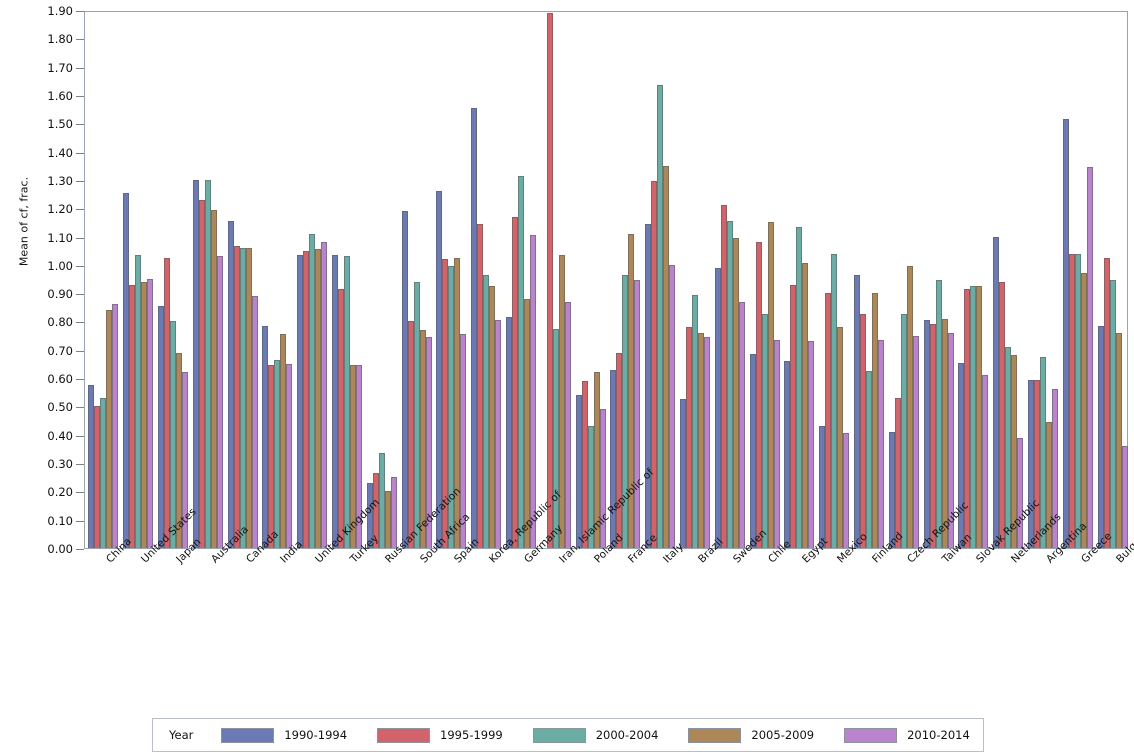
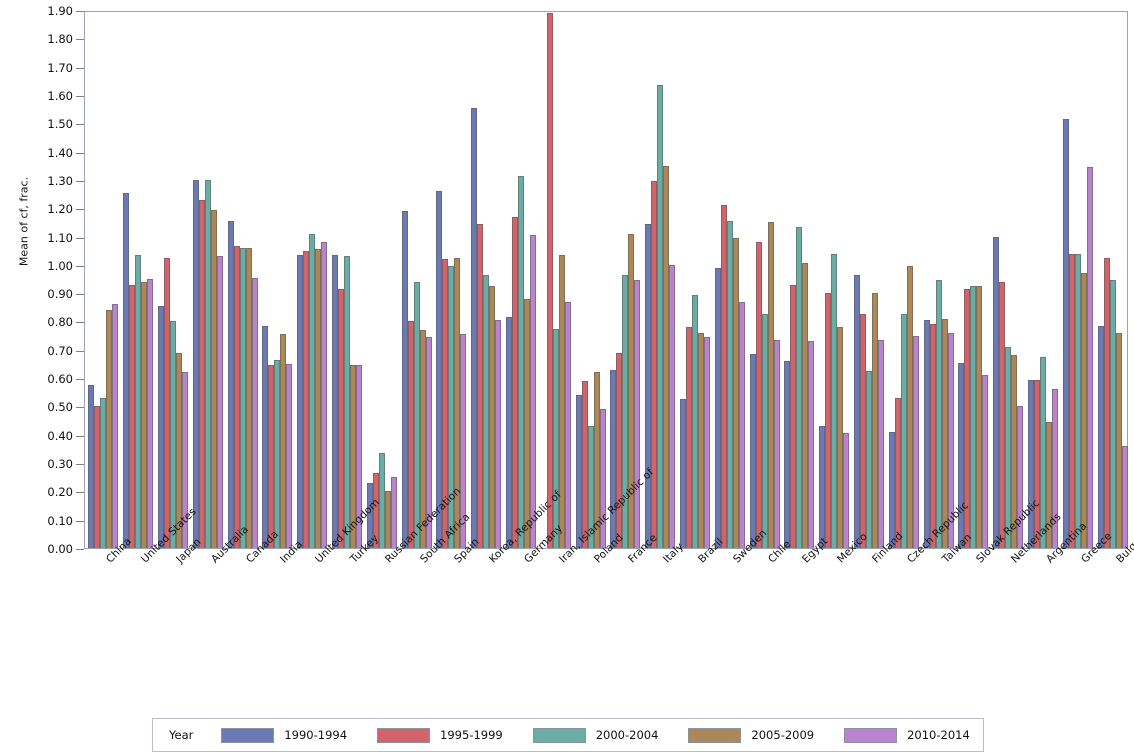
2010-2014/Canada: 0.89 -> 0.95
2010-2014/Netherlands: 0.39 -> 0.50
